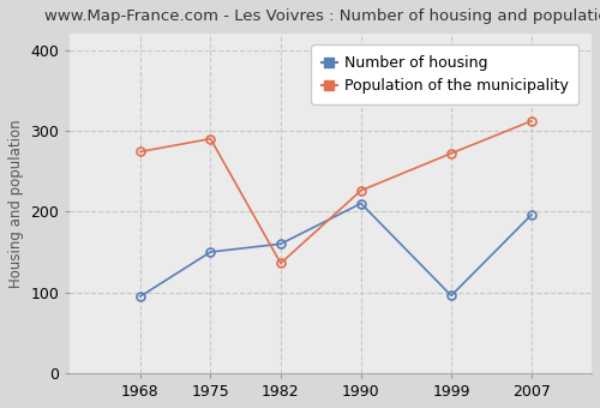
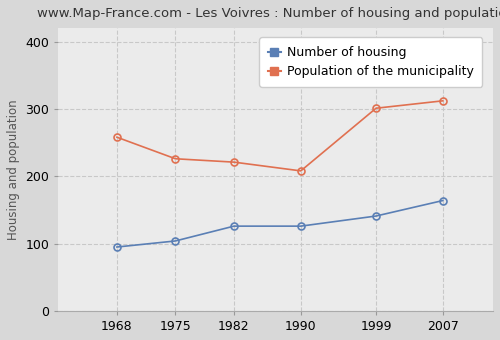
Population of the municipality/1968: 274 -> 258
Number of housing/1975: 150 -> 104
Population of the municipality/1975: 290 -> 226
Number of housing/1982: 160 -> 126
Population of the municipality/1982: 136 -> 221
Number of housing/1990: 210 -> 126
Population of the municipality/1990: 226 -> 208
Number of housing/1999: 96 -> 141
Population of the municipality/1999: 272 -> 301
Number of housing/2007: 196 -> 164
